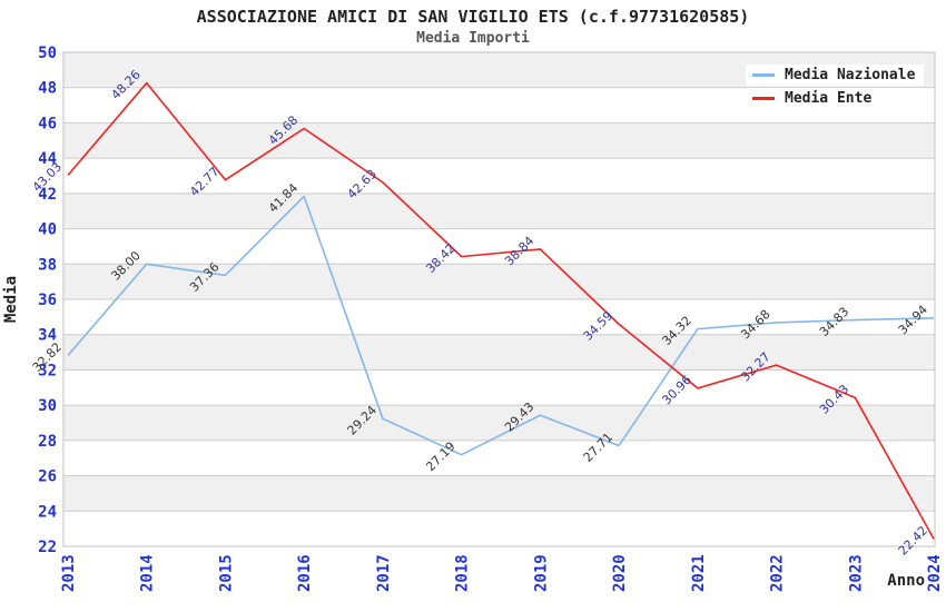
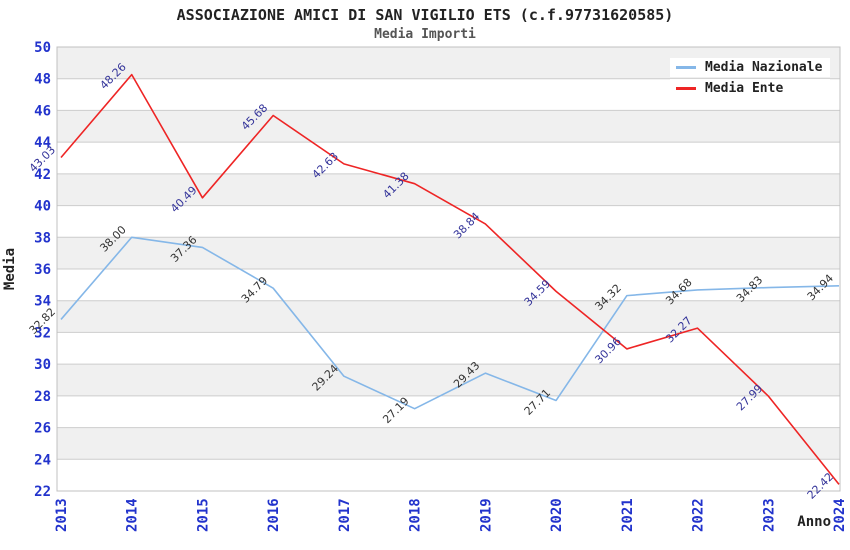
Media Ente/2015: 42.77 -> 40.49
Media Nazionale/2016: 41.84 -> 34.79
Media Ente/2018: 38.42 -> 41.38
Media Ente/2023: 30.43 -> 27.99
